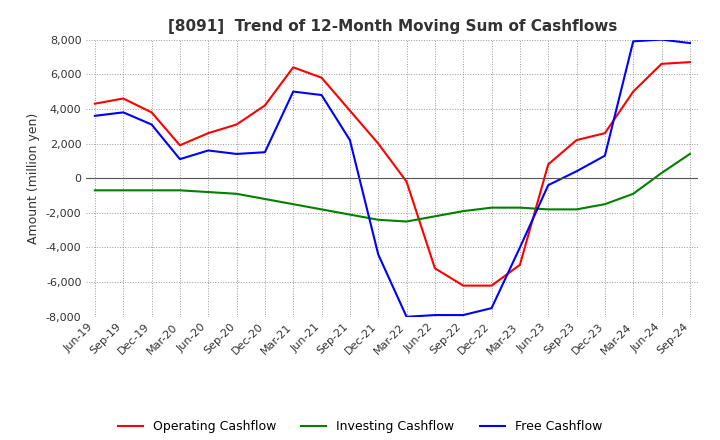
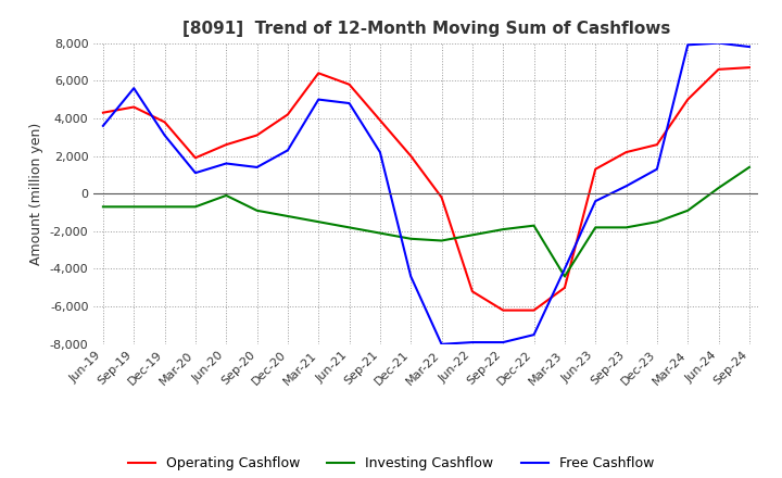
Free Cashflow/Sep-19: 3,800 -> 5,600
Investing Cashflow/Jun-20: -800 -> -100
Free Cashflow/Dec-20: 1,500 -> 2,300
Investing Cashflow/Mar-23: -1,700 -> -4,400
Operating Cashflow/Jun-23: 800 -> 1,300
